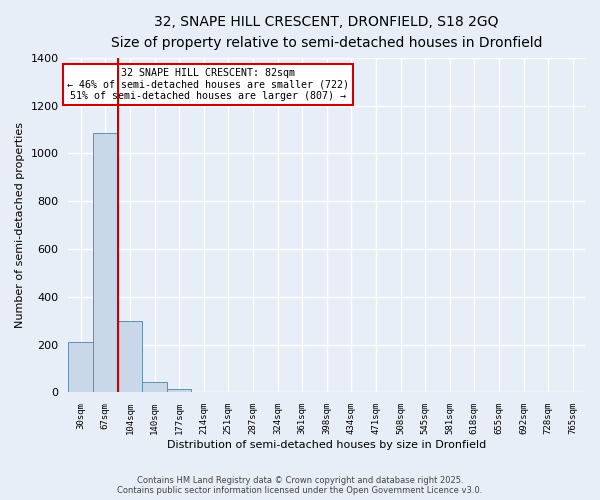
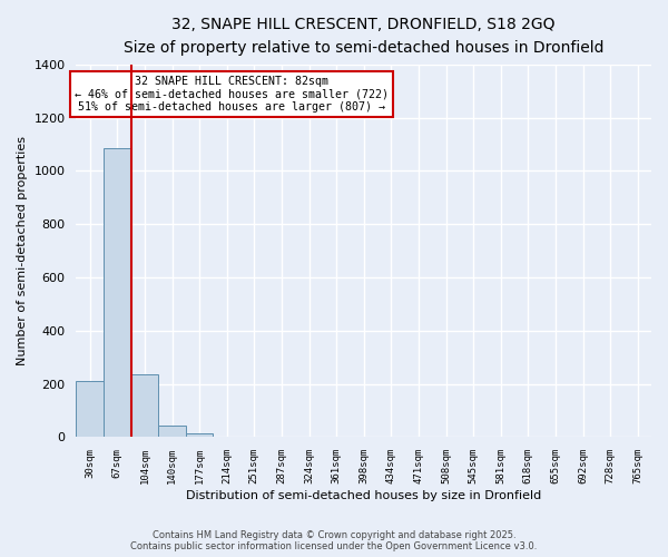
104sqm: 300 -> 235
